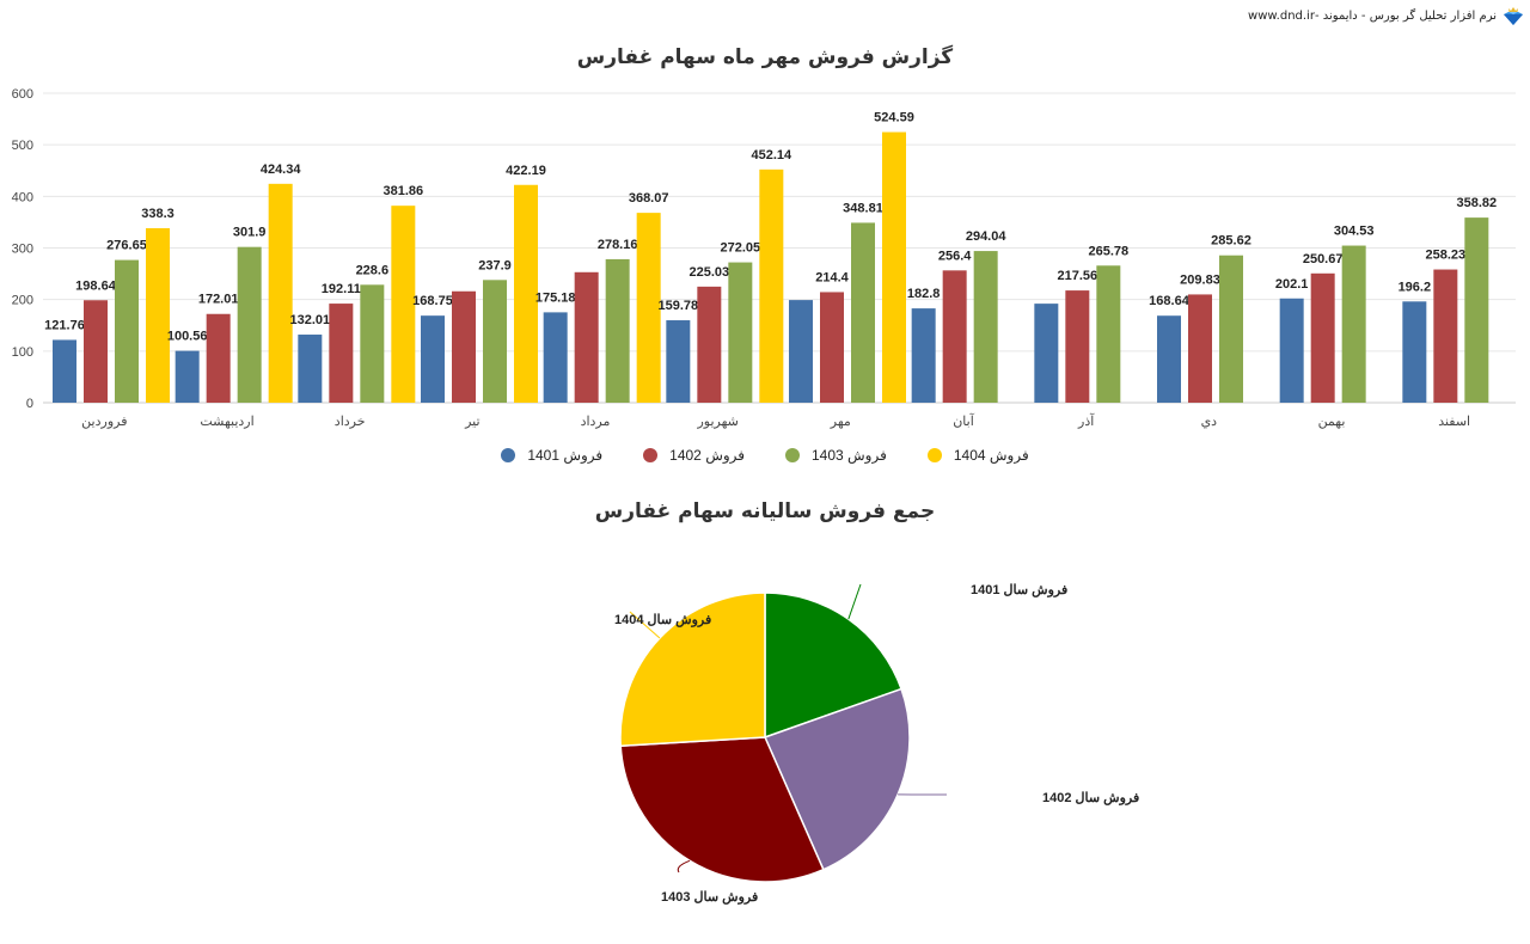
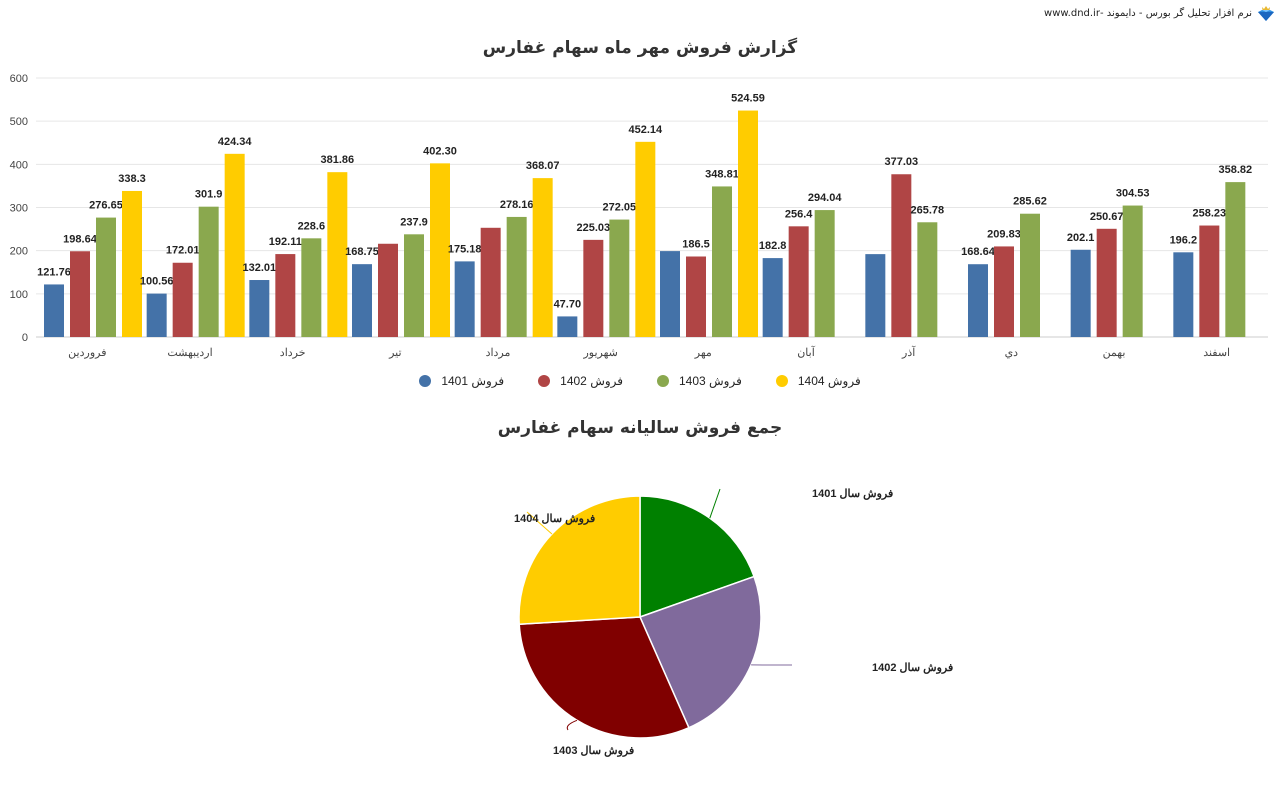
گزارش فروش مهر ماه سهام غفارس/فروش 1404/تیر: 422.19 -> 402.30
گزارش فروش مهر ماه سهام غفارس/فروش 1401/شهریور: 159.78 -> 47.70
گزارش فروش مهر ماه سهام غفارس/فروش 1402/مهر: 214.4 -> 186.5
گزارش فروش مهر ماه سهام غفارس/فروش 1402/آذر: 217.56 -> 377.03
